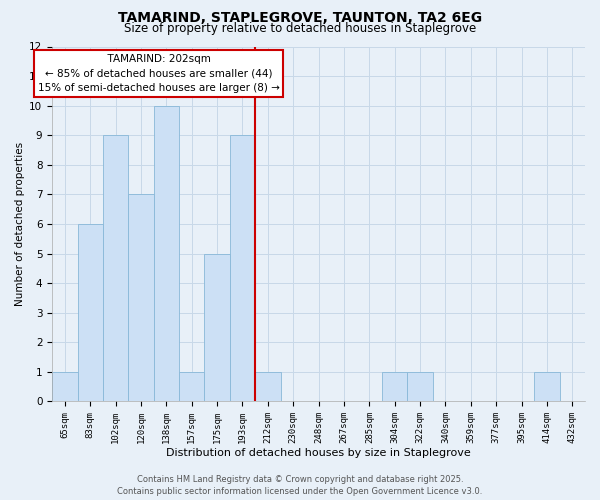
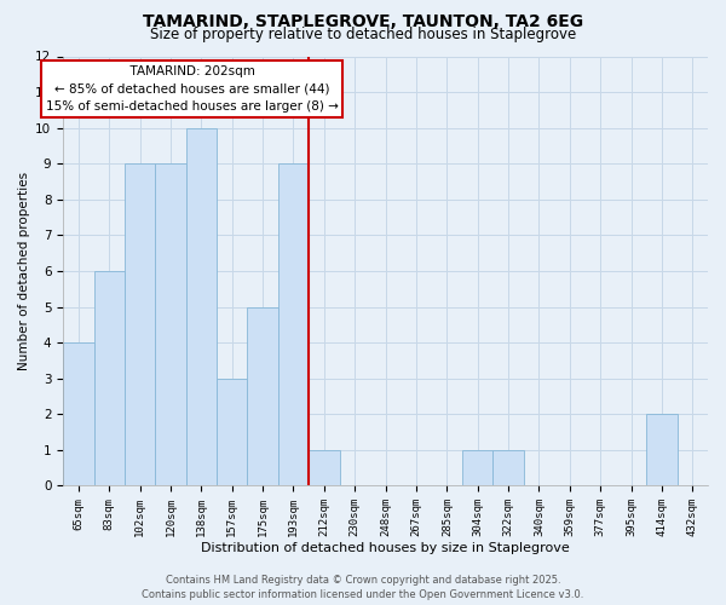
65sqm: 1 -> 4
120sqm: 7 -> 9
157sqm: 1 -> 3
414sqm: 1 -> 2
